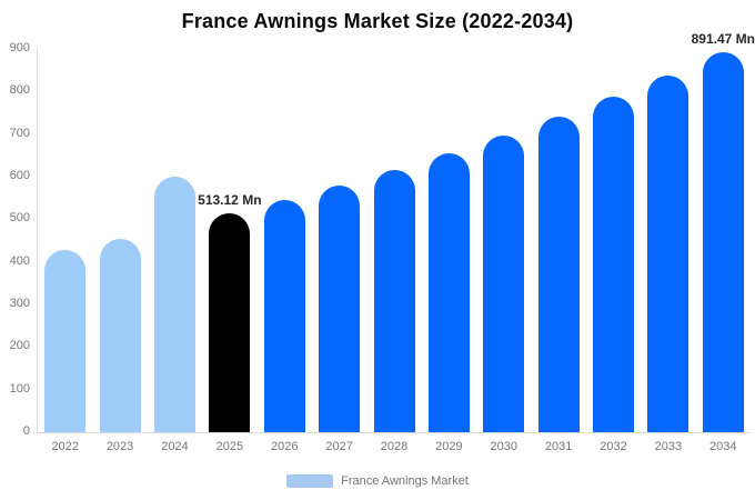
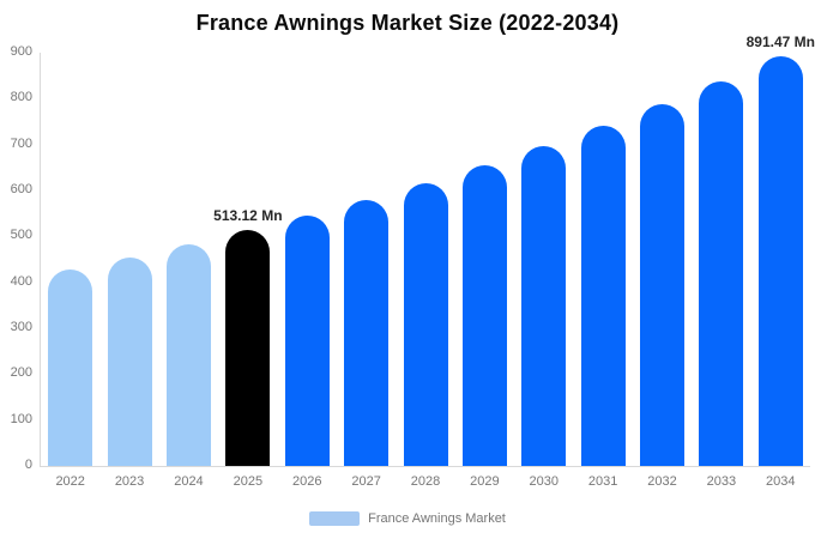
2024: 600 -> 480
